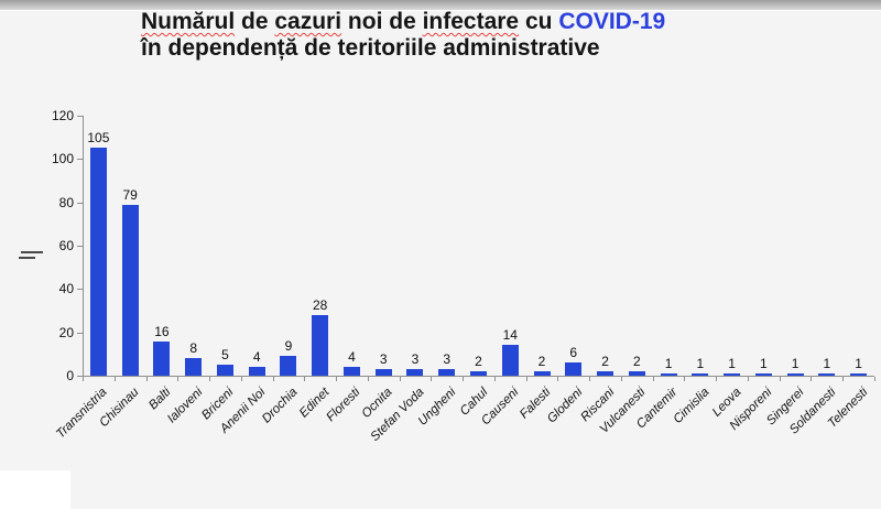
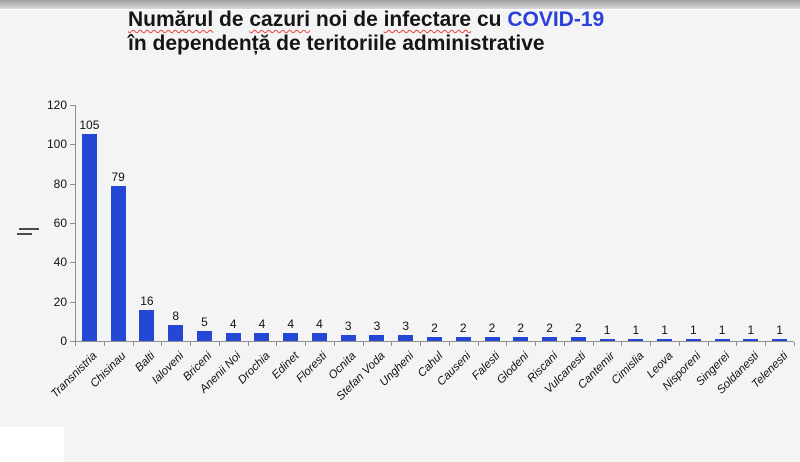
Drochia: 9 -> 4
Edinet: 28 -> 4
Causeni: 14 -> 2
Glodeni: 6 -> 2
